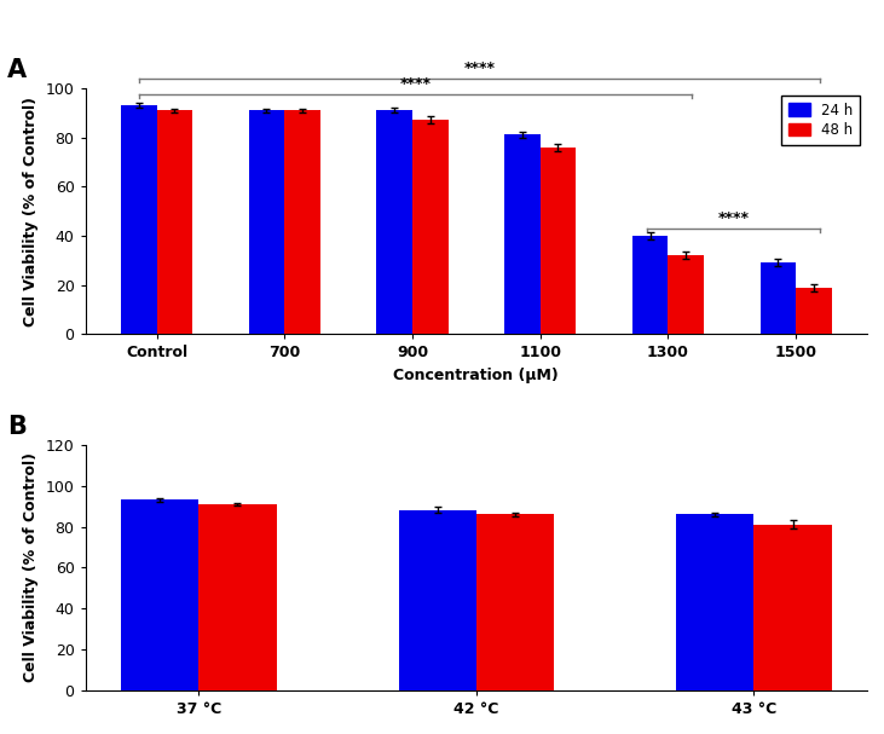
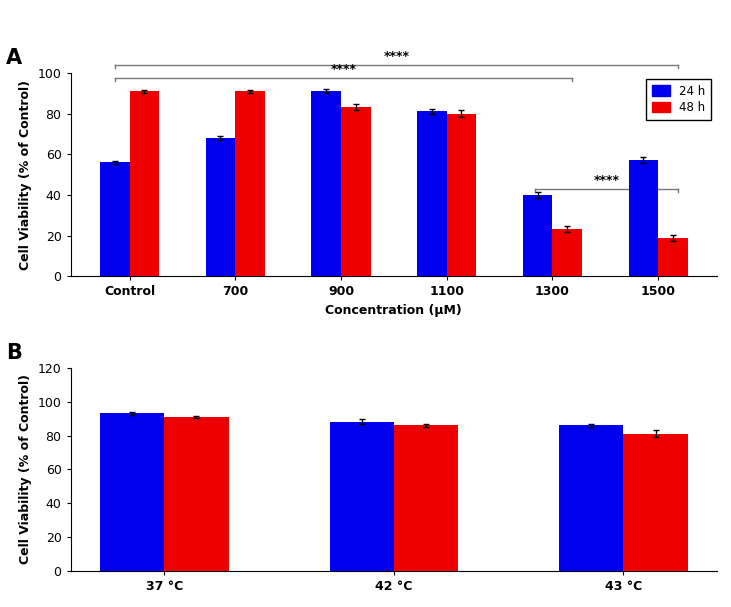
24 h/Control: 93 -> 56
24 h/700: 91 -> 68
48 h/900: 87 -> 83
48 h/1100: 76 -> 80
48 h/1300: 32 -> 23
24 h/1500: 29 -> 57
